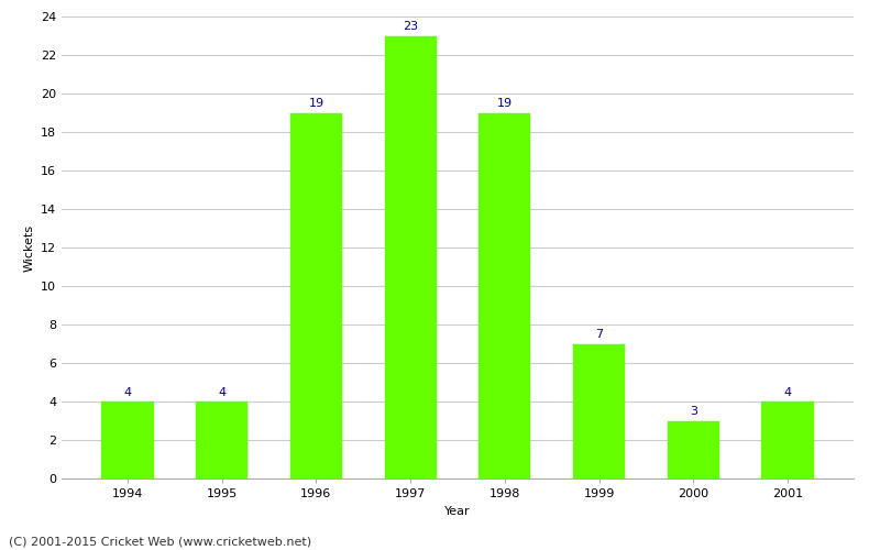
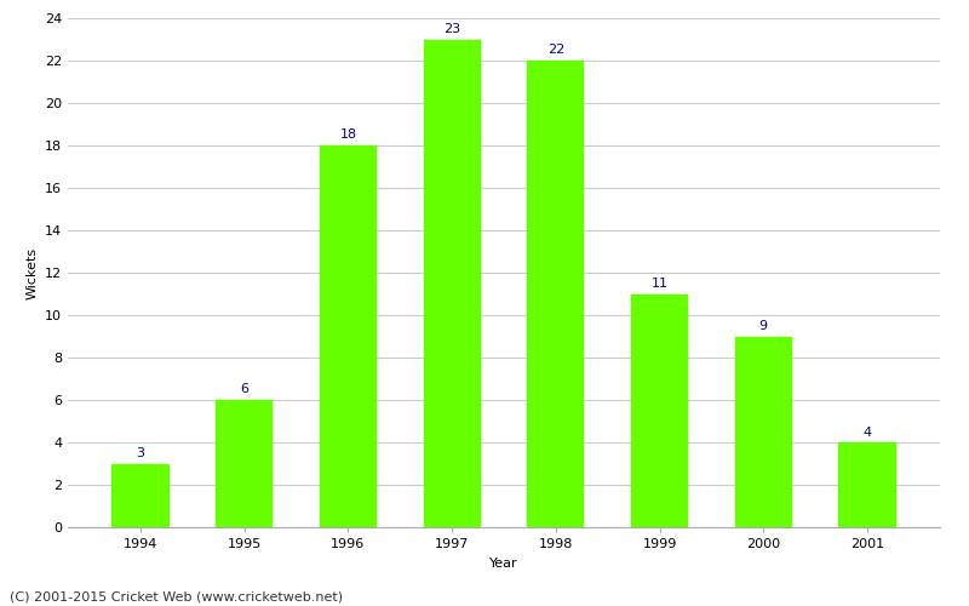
1994: 4 -> 3
1995: 4 -> 6
1996: 19 -> 18
1998: 19 -> 22
1999: 7 -> 11
2000: 3 -> 9
